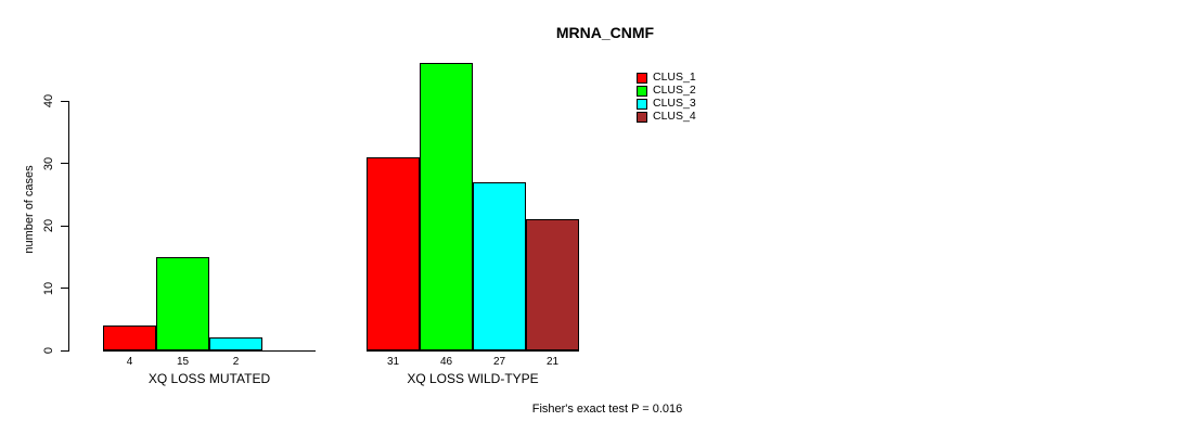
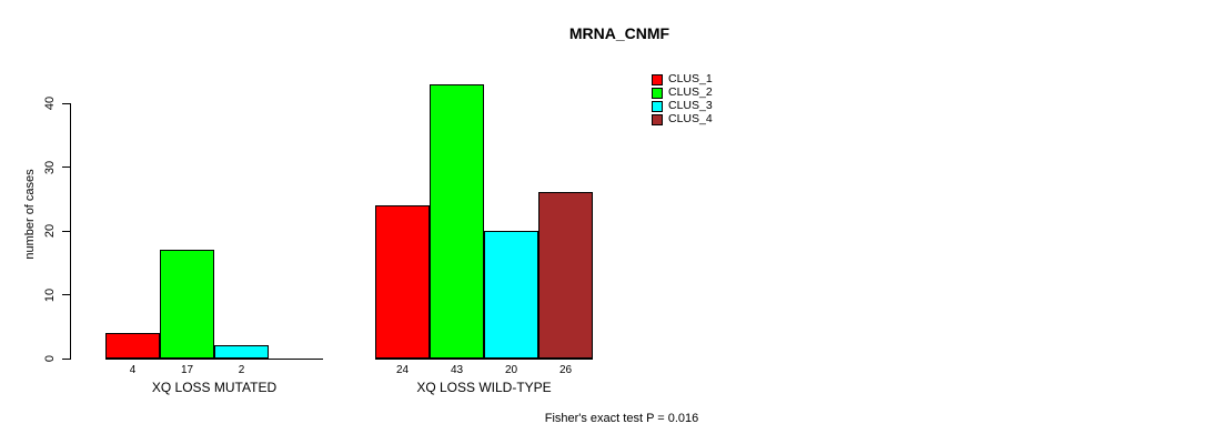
CLUS_2/XQ LOSS MUTATED: 15 -> 17
CLUS_1/XQ LOSS WILD-TYPE: 31 -> 24
CLUS_2/XQ LOSS WILD-TYPE: 46 -> 43
CLUS_3/XQ LOSS WILD-TYPE: 27 -> 20
CLUS_4/XQ LOSS WILD-TYPE: 21 -> 26
